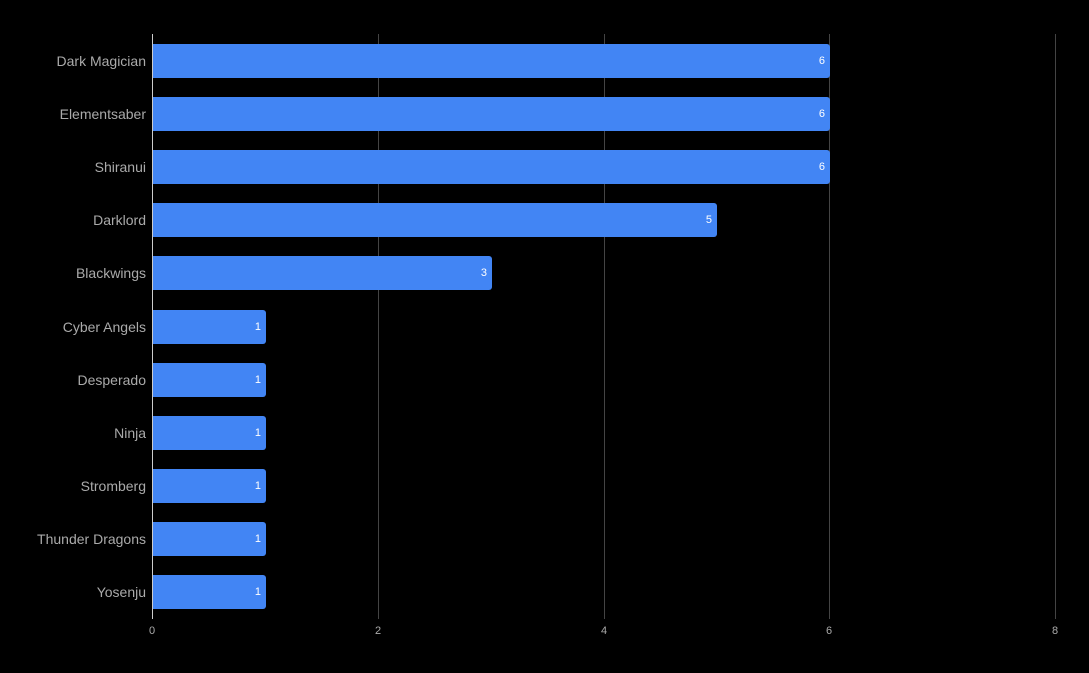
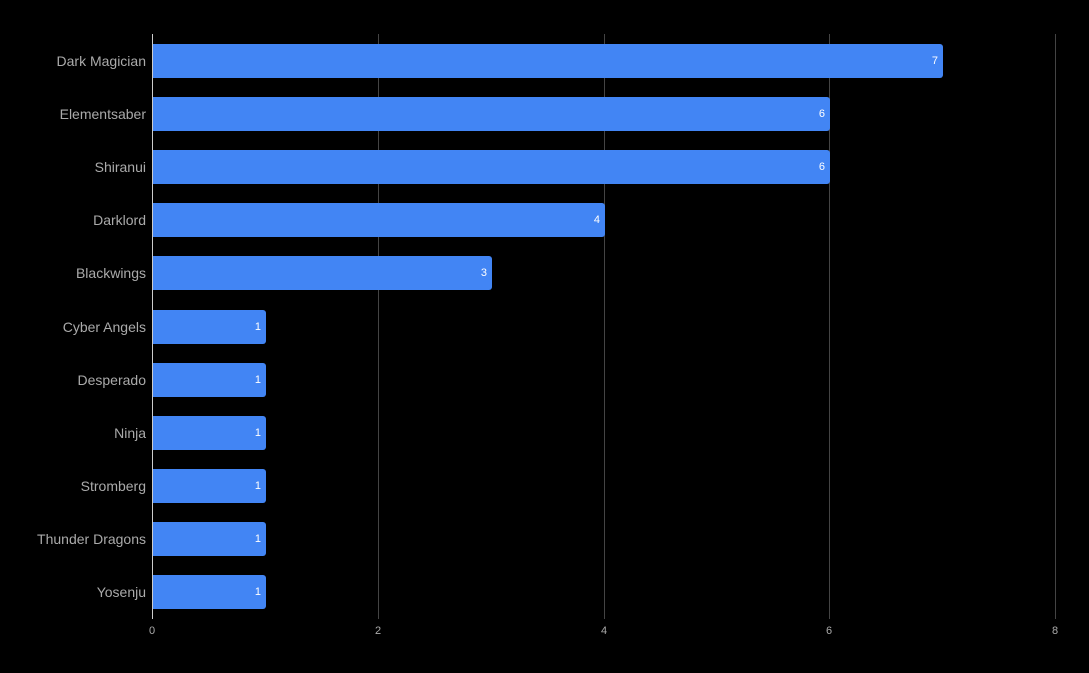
Dark Magician: 6 -> 7
Darklord: 5 -> 4
